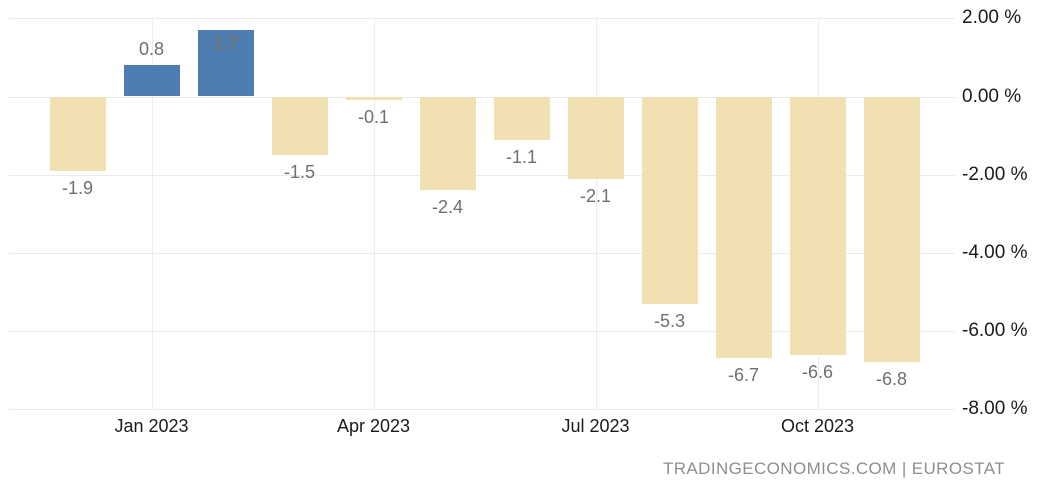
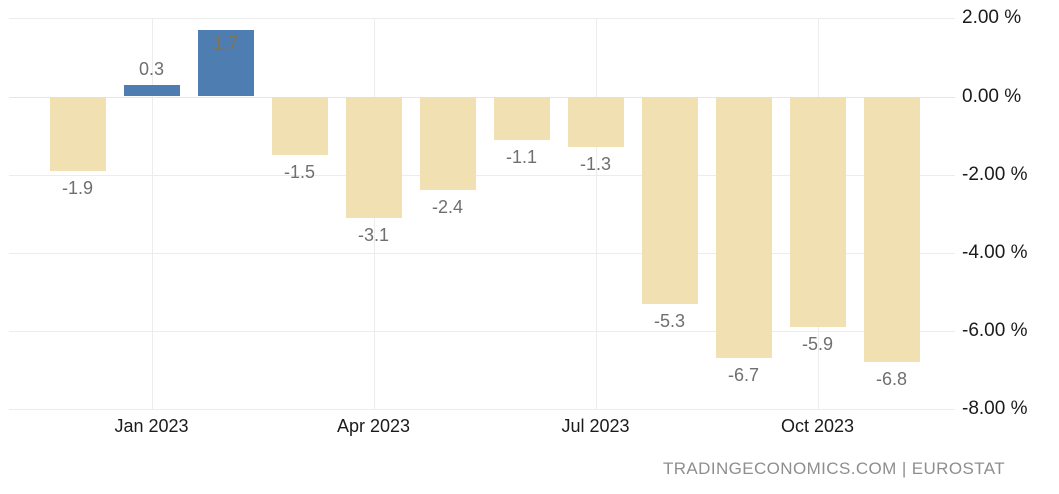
Jan 2023: 0.8 -> 0.3
Apr 2023: -0.1 -> -3.1
Jul 2023: -2.1 -> -1.3
Oct 2023: -6.6 -> -5.9
